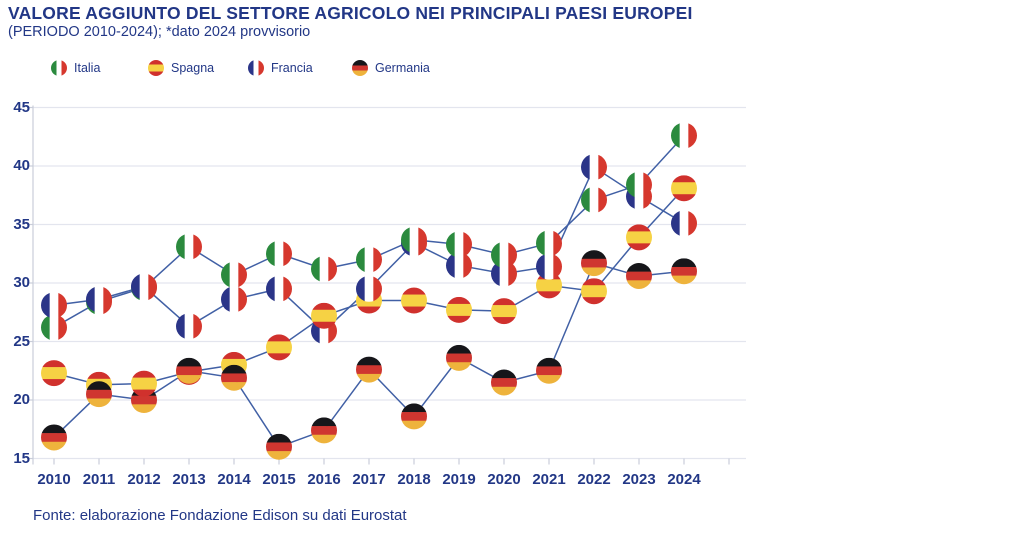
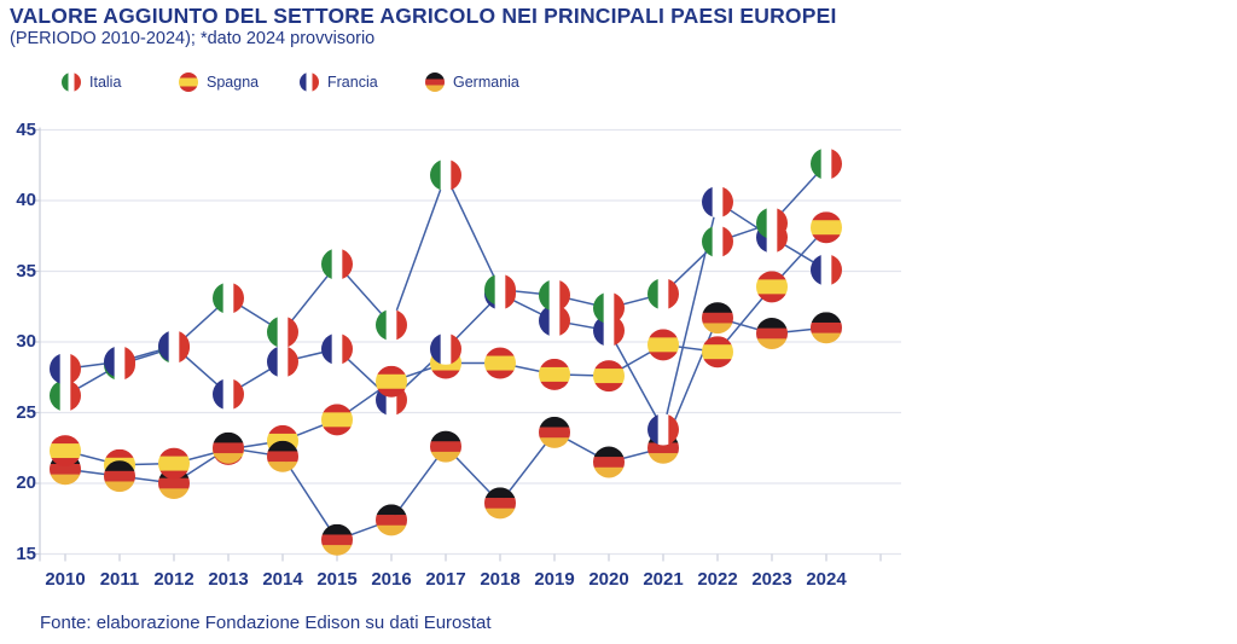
Germania/2010: 16.8 -> 21.0
Italia/2015: 32.5 -> 35.5
Italia/2017: 32.0 -> 41.8
Francia/2021: 31.4 -> 23.8
